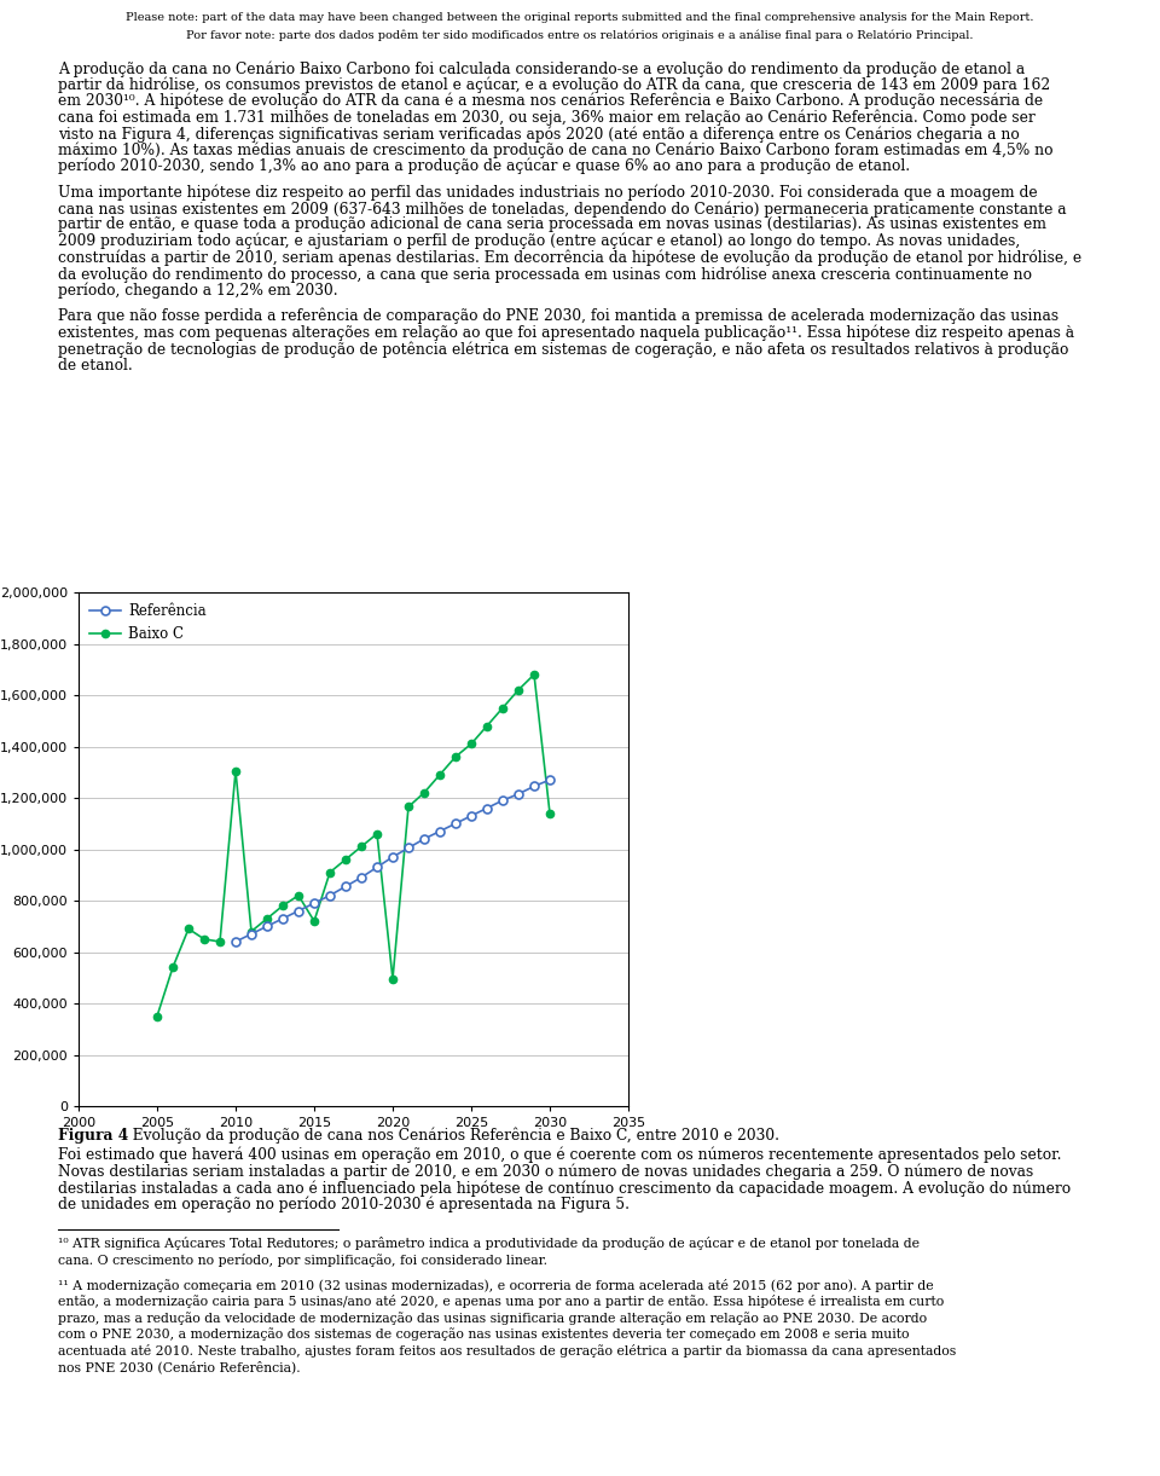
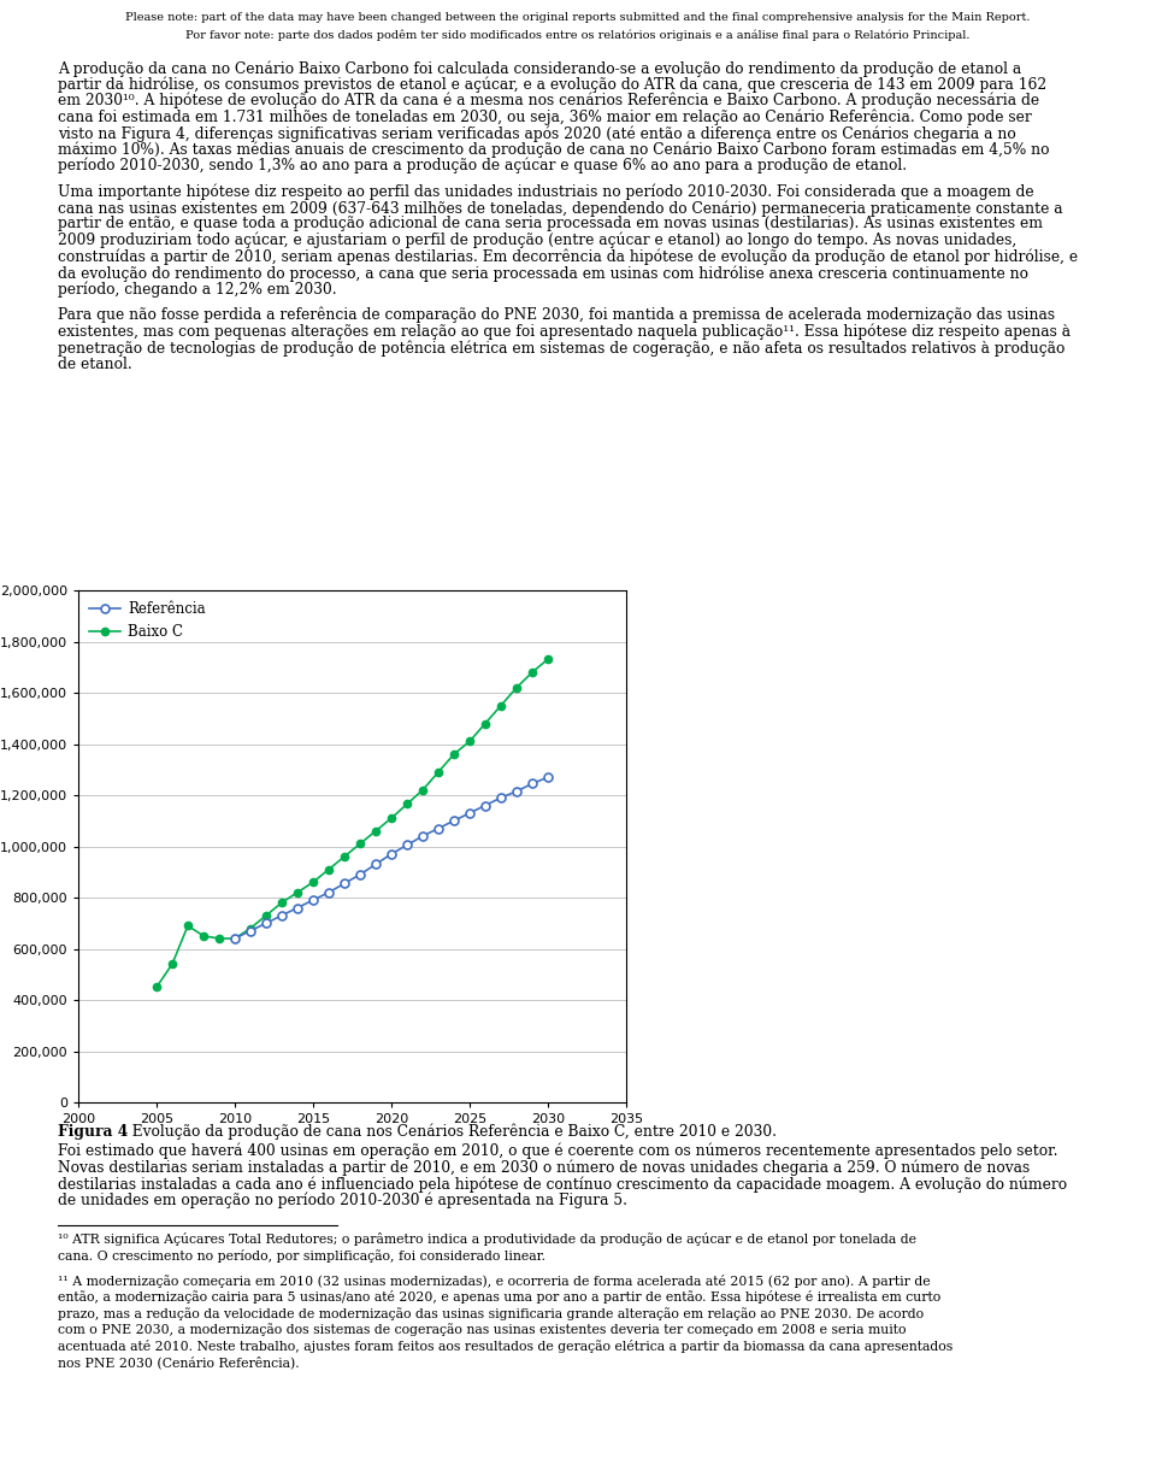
Baixo C/2005: 350,000 -> 450,000
Baixo C/2010: 1,305,000 -> 640,000
Baixo C/2015: 720,000 -> 860,000
Baixo C/2020: 495,000 -> 1,110,000
Baixo C/2030: 1,140,000 -> 1,731,000
